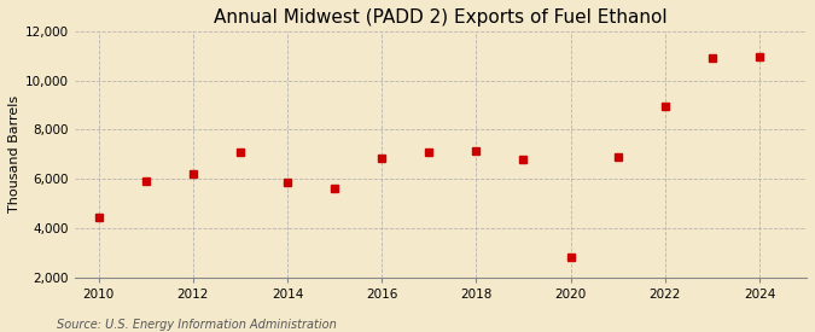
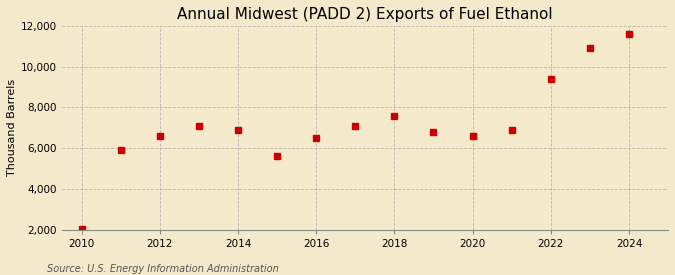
2010: 4,450 -> 2,050
2012: 6,200 -> 6,600
2014: 5,850 -> 6,900
2016: 6,850 -> 6,500
2018: 7,150 -> 7,600
2020: 2,800 -> 6,600
2022: 8,950 -> 9,400
2024: 10,950 -> 11,600
